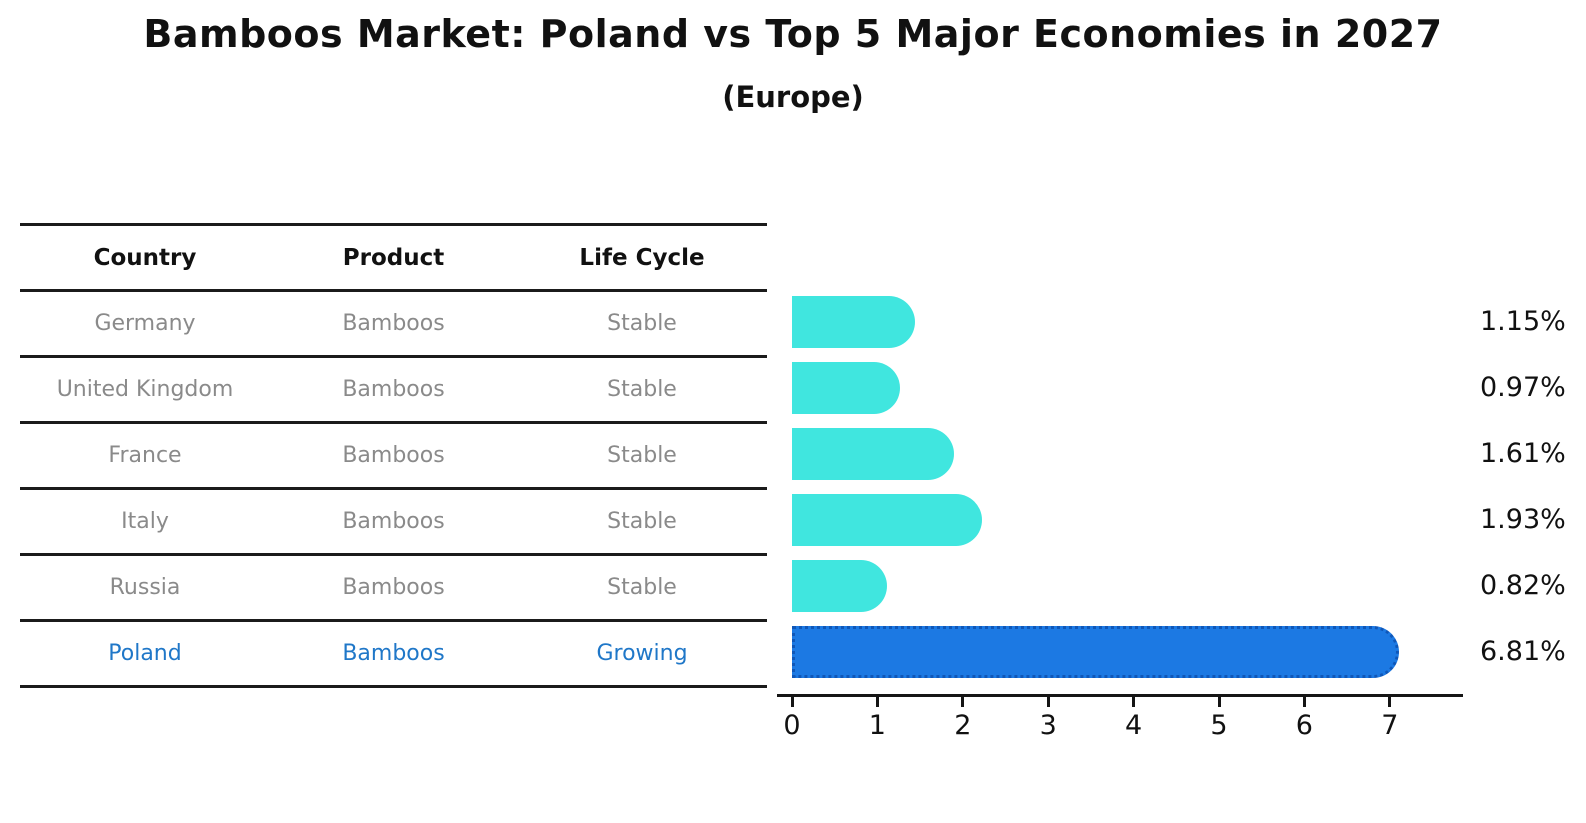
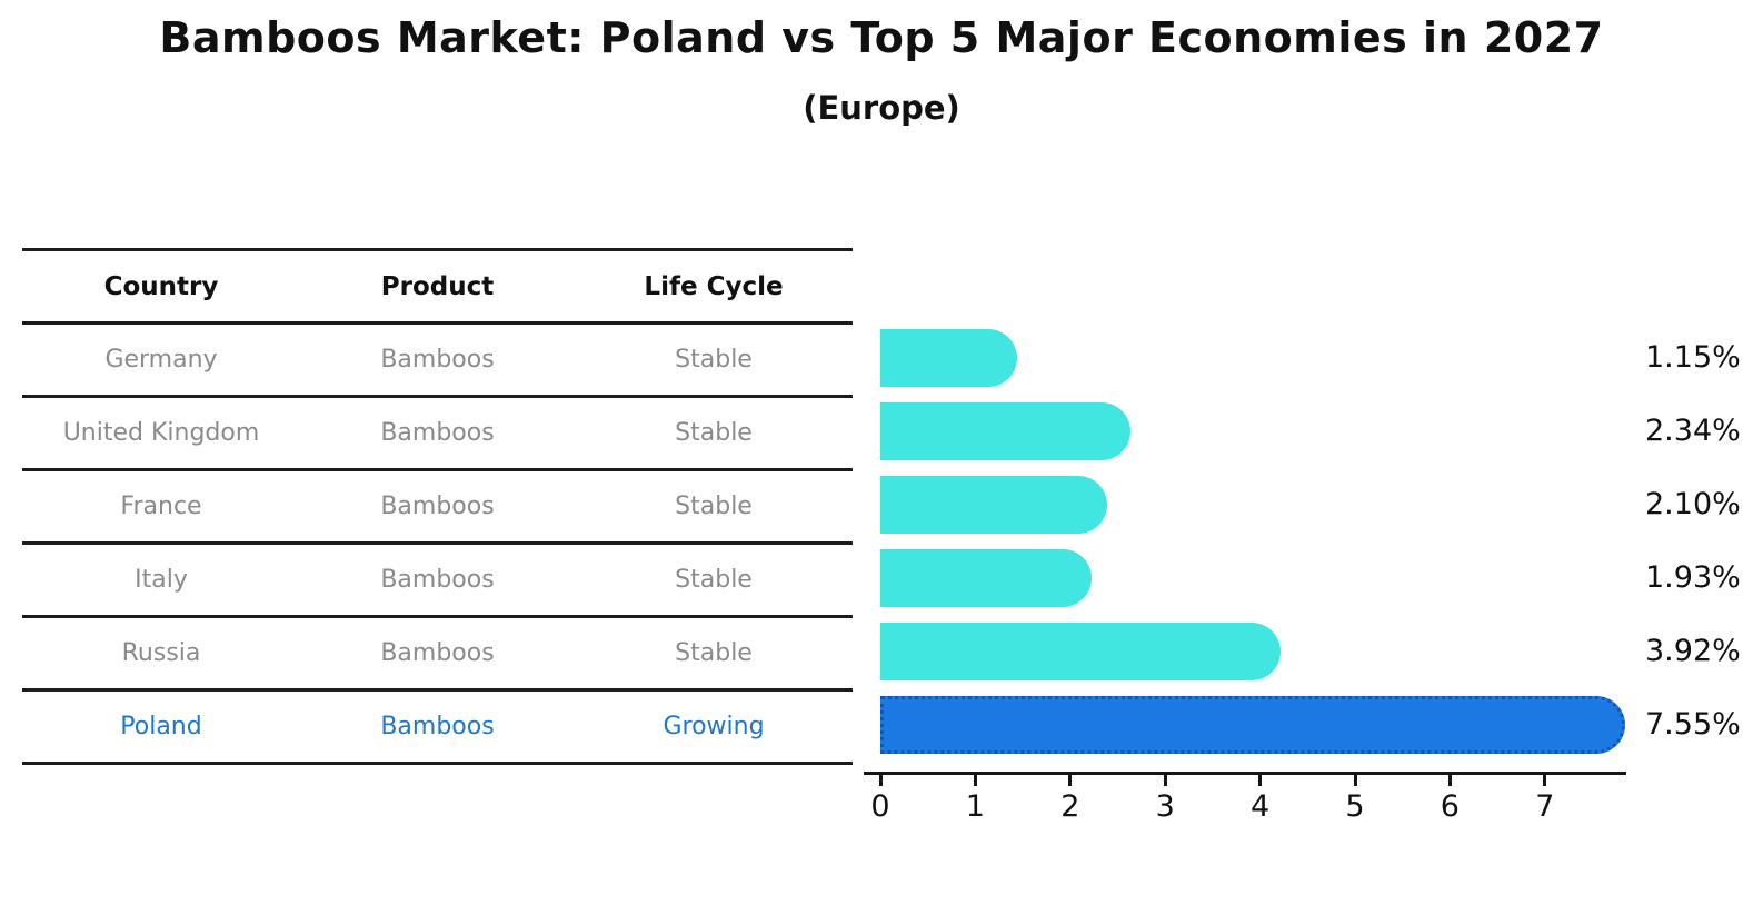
United Kingdom: 0.97% -> 2.34%
France: 1.61% -> 2.10%
Russia: 0.82% -> 3.92%
Poland: 6.81% -> 7.55%
